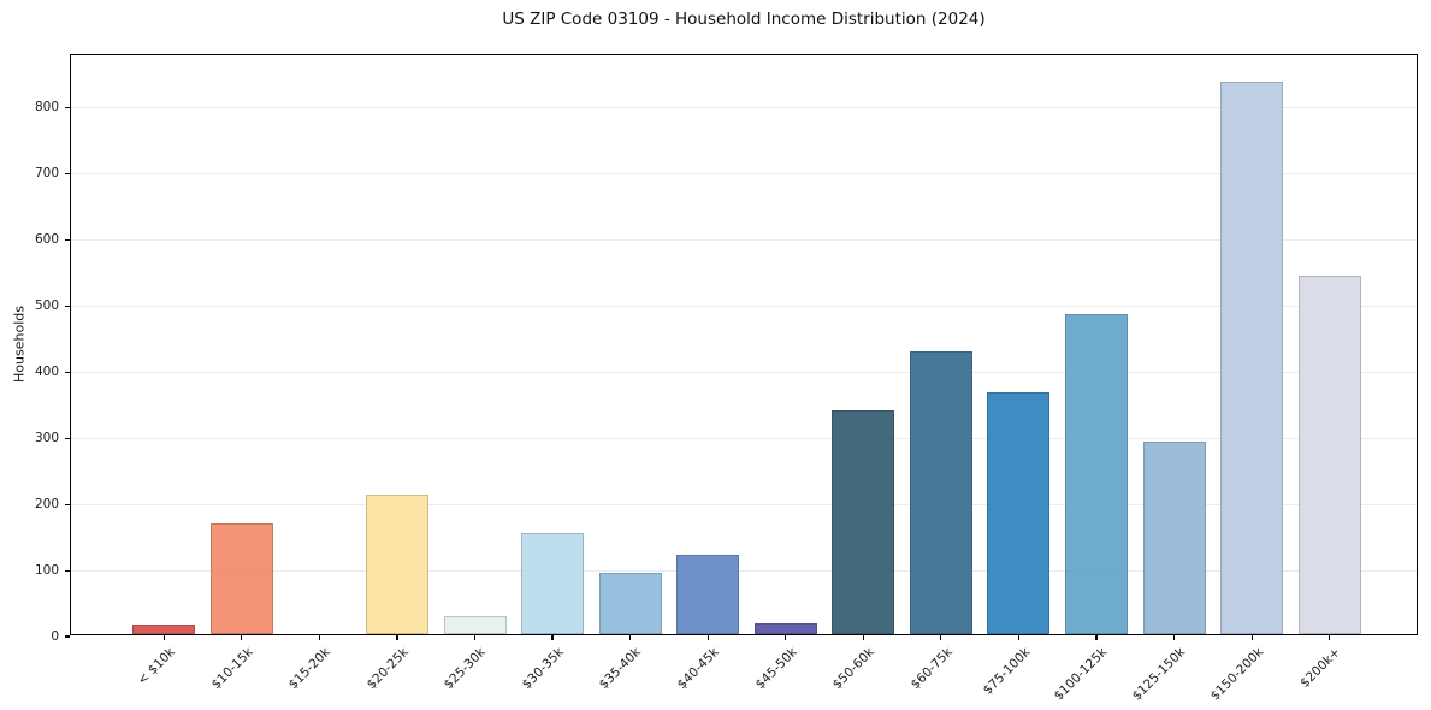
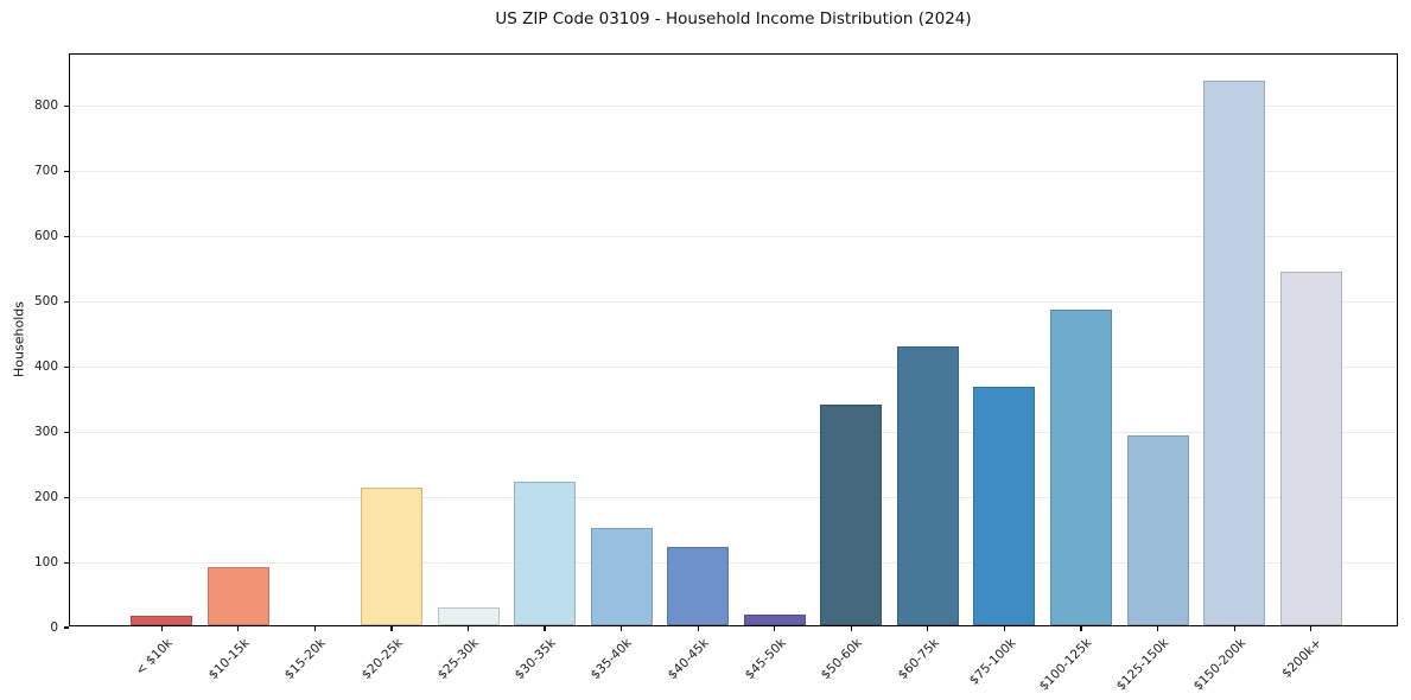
$10-15k: 170 -> 90
$30-35k: 150 -> 220
$35-40k: 90 -> 150
